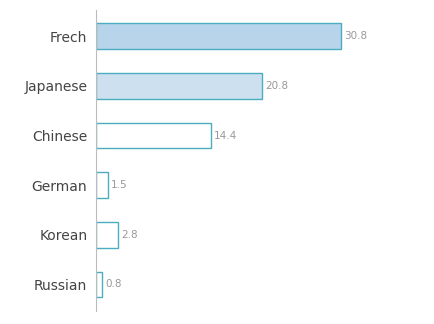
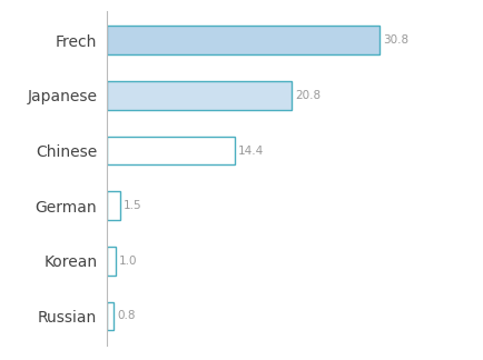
Korean: 2.8 -> 1.0
